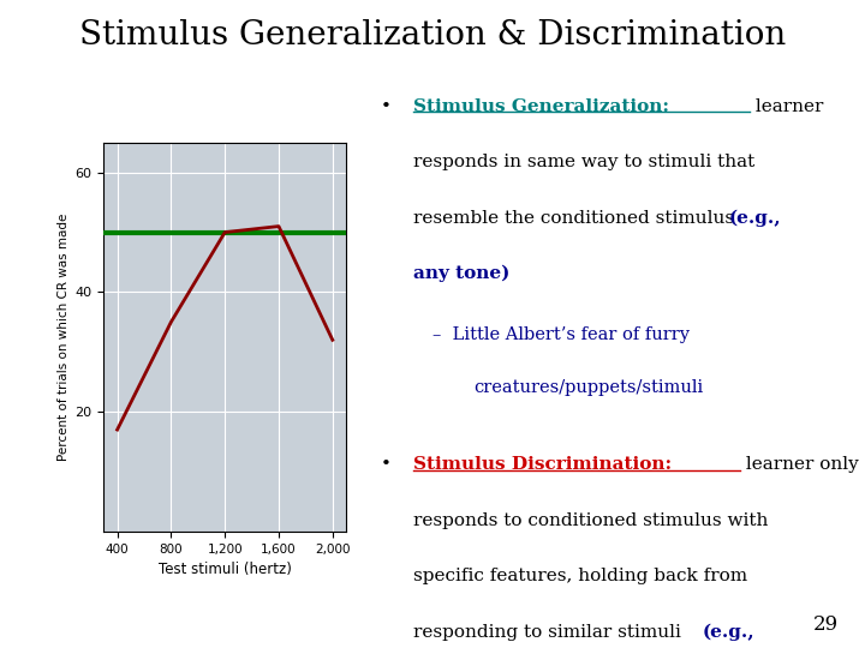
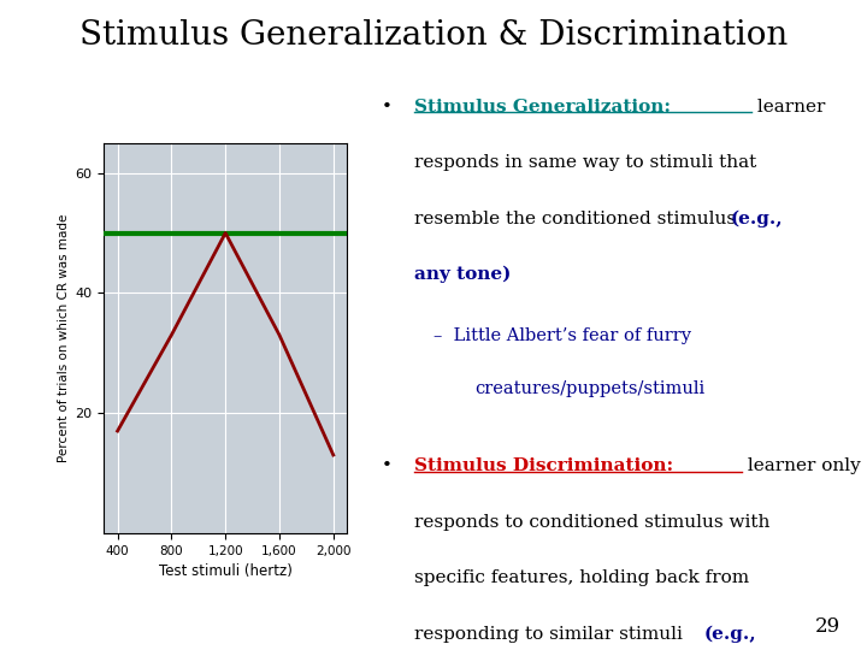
800: 35 -> 33
1,600: 51 -> 33
2,000: 32 -> 13
